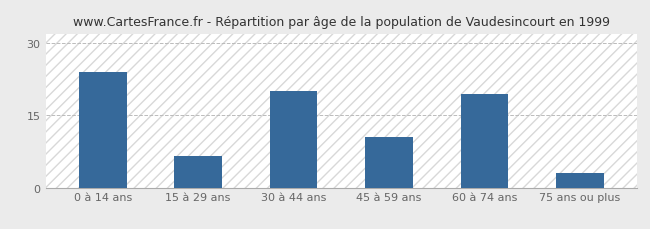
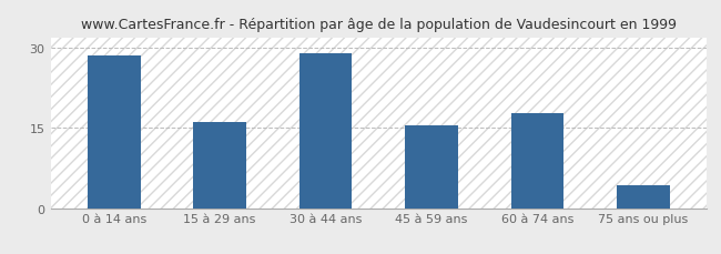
0 à 14 ans: 24.0 -> 28.5
15 à 29 ans: 6.5 -> 16.2
30 à 44 ans: 20.0 -> 29.0
45 à 59 ans: 10.5 -> 15.5
60 à 74 ans: 19.5 -> 17.8
75 ans ou plus: 3.0 -> 4.2
